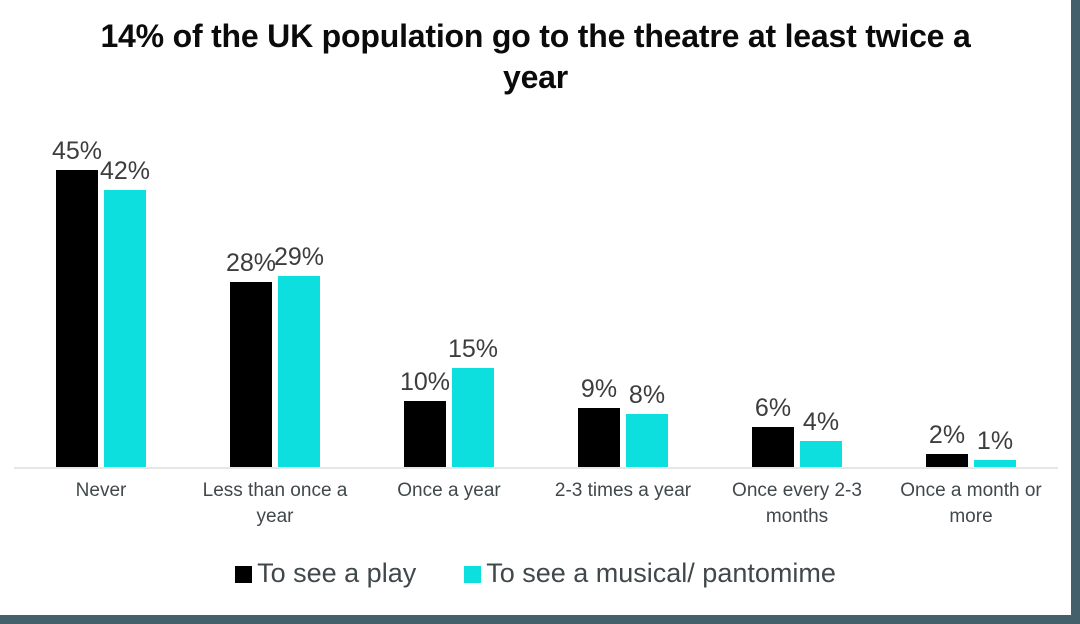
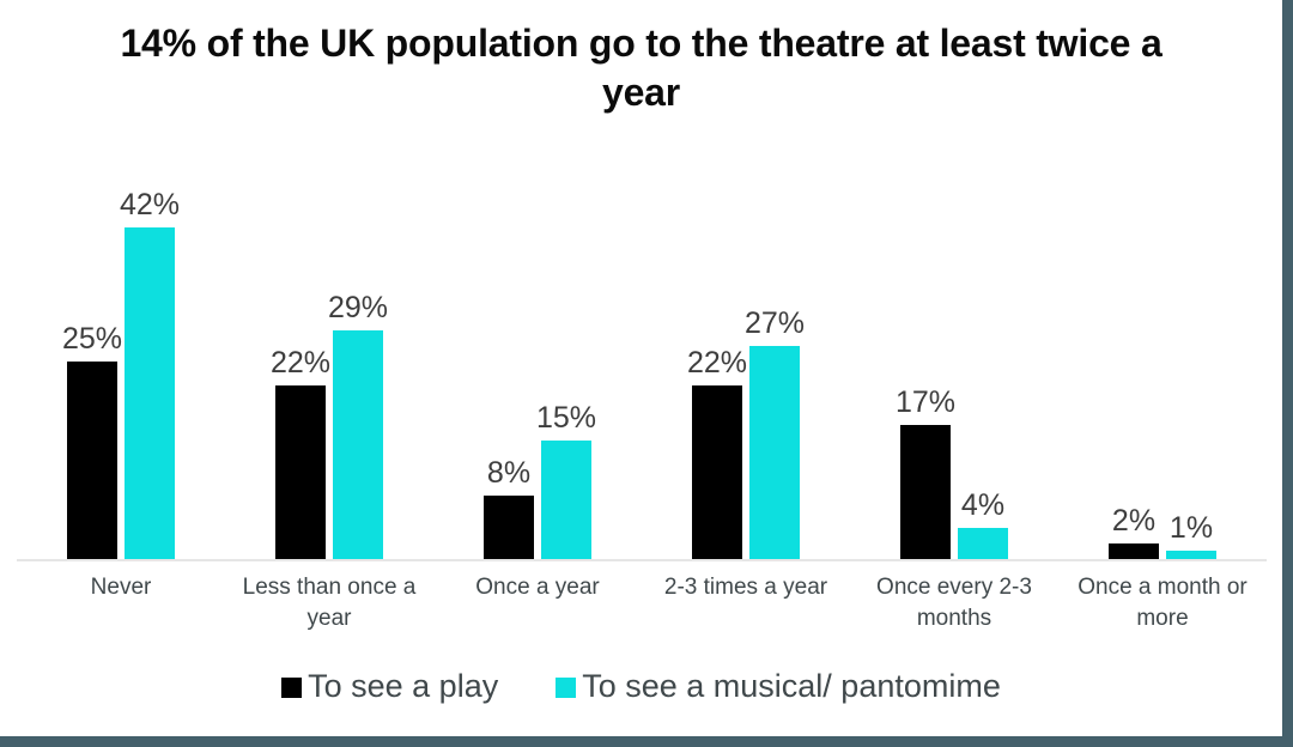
To see a play/Never: 45% -> 25%
To see a play/Less than once a year: 28% -> 22%
To see a play/Once a year: 10% -> 8%
To see a play/2-3 times a year: 9% -> 22%
To see a musical/ pantomime/2-3 times a year: 8% -> 27%
To see a play/Once every 2-3 months: 6% -> 17%
